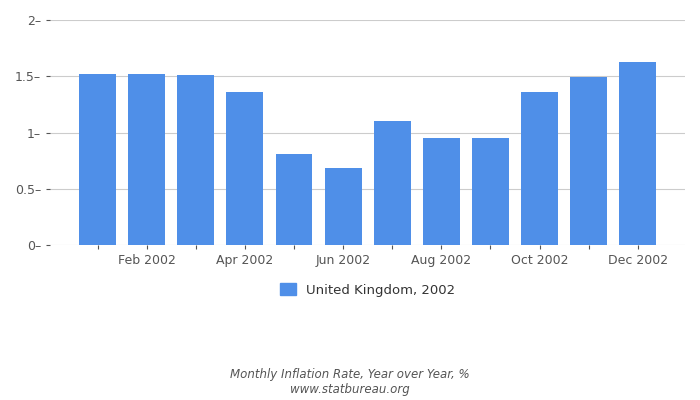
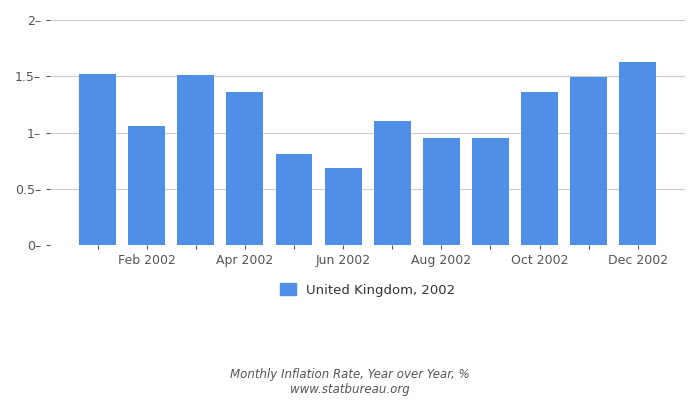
Feb 2002: 1.52– -> 1.06–
